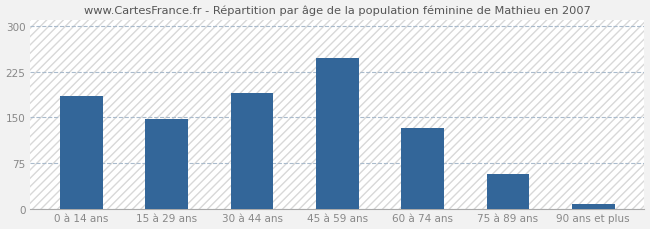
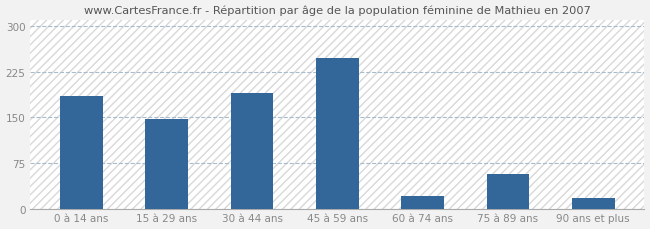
60 à 74 ans: 133 -> 20
90 ans et plus: 8 -> 18
